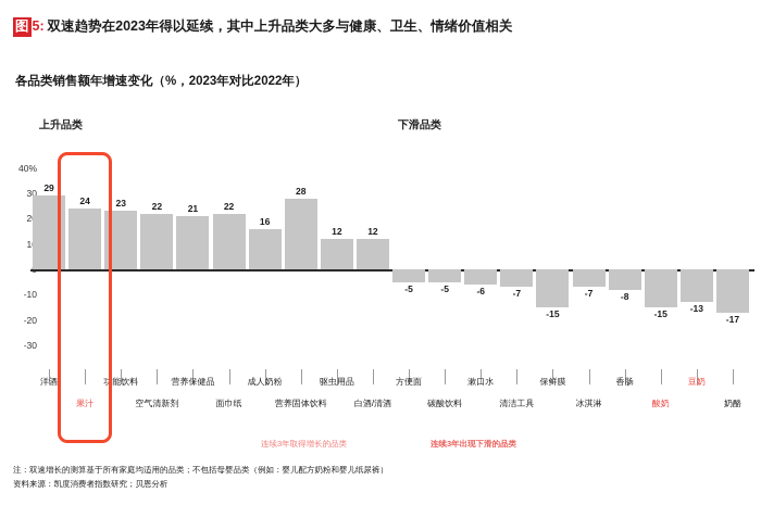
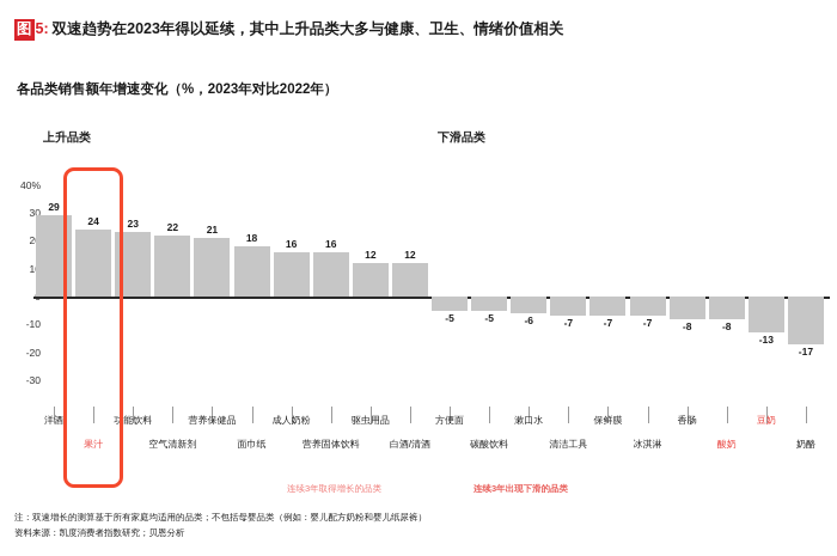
面巾纸: 22 -> 18
营养固体饮料: 28 -> 16
保鲜膜: -15 -> -7
酸奶: -15 -> -8
